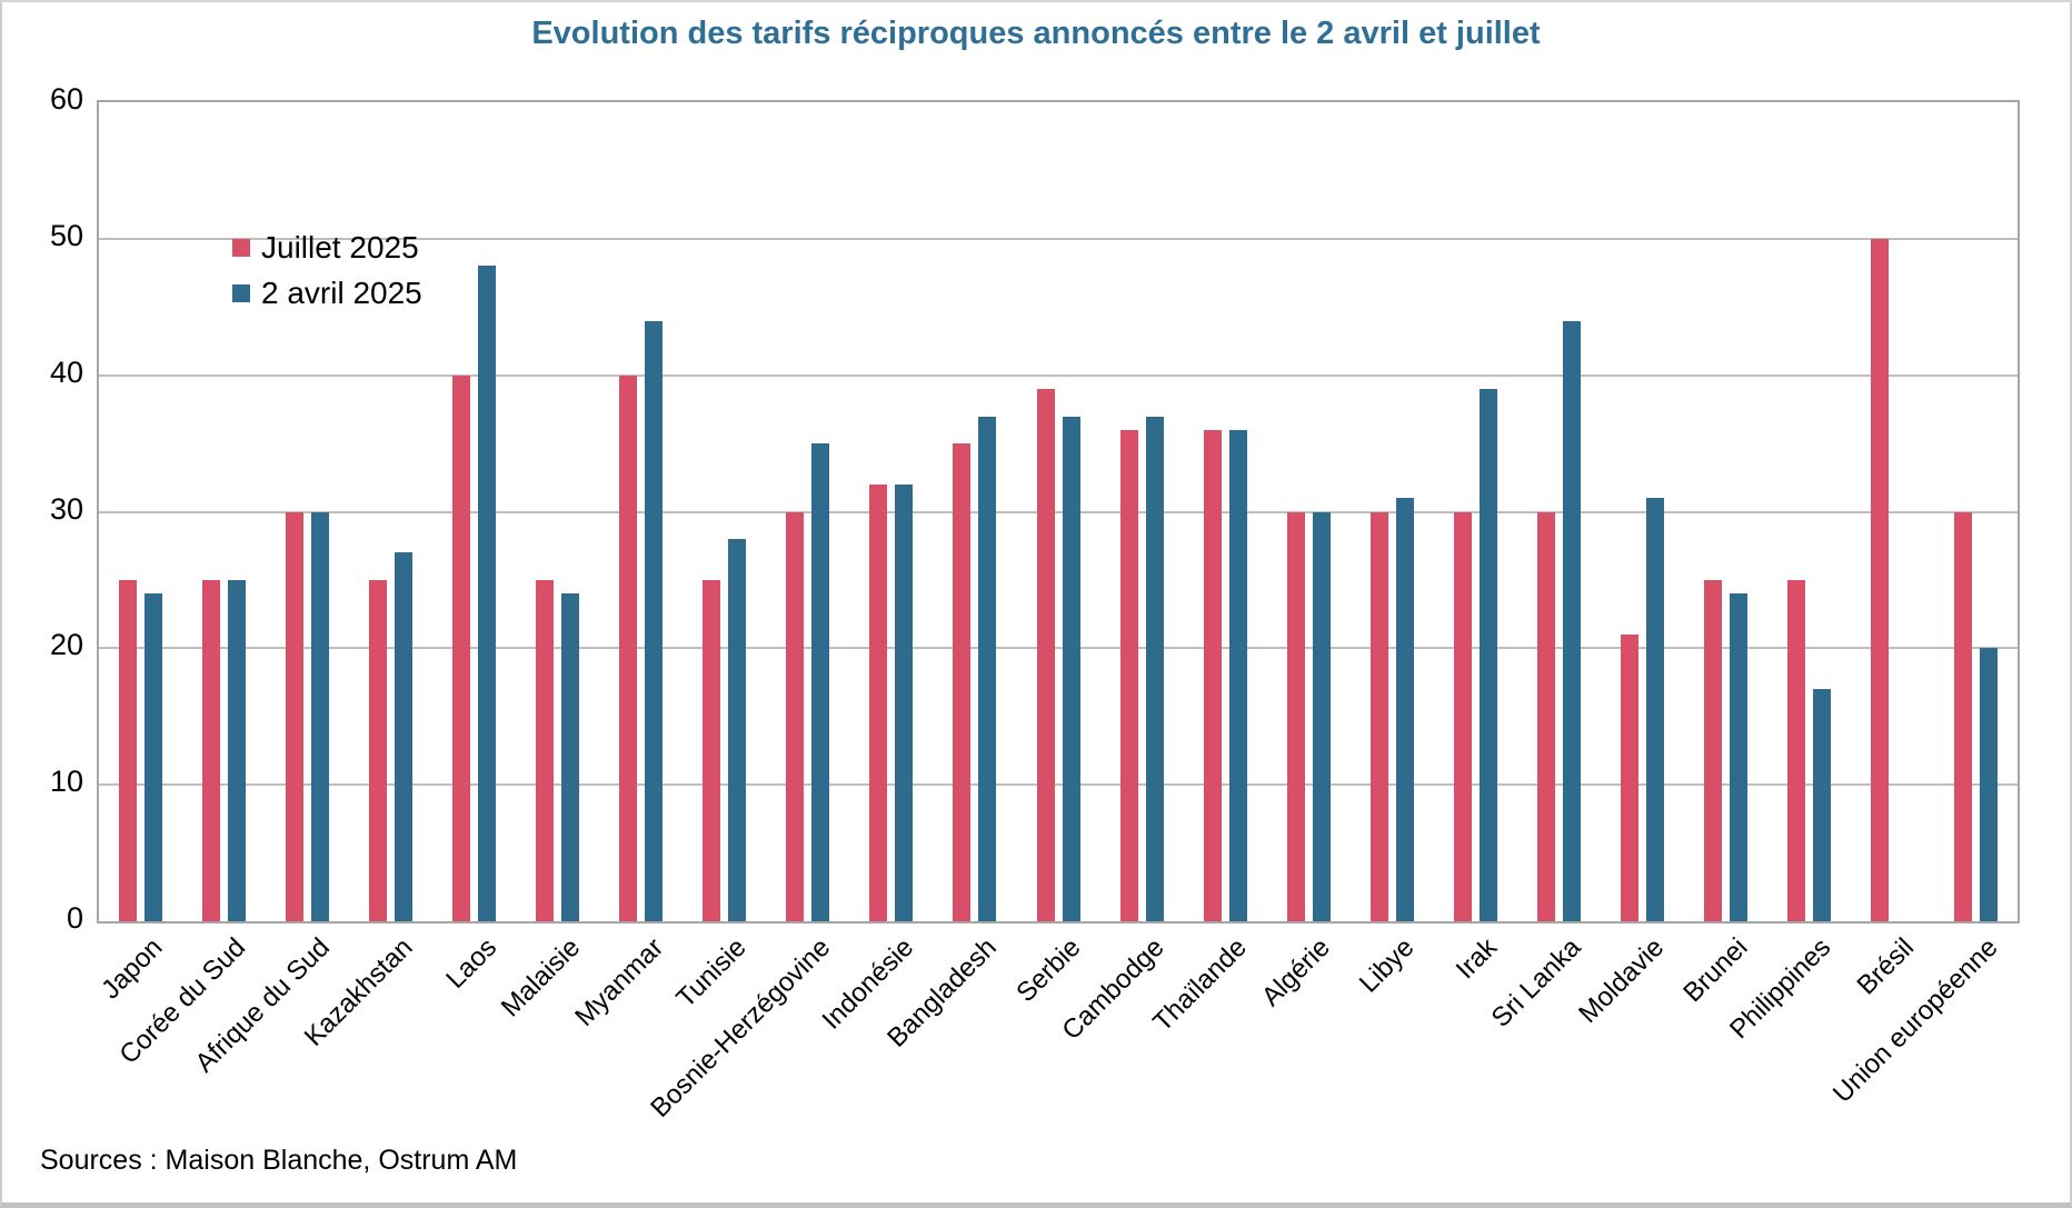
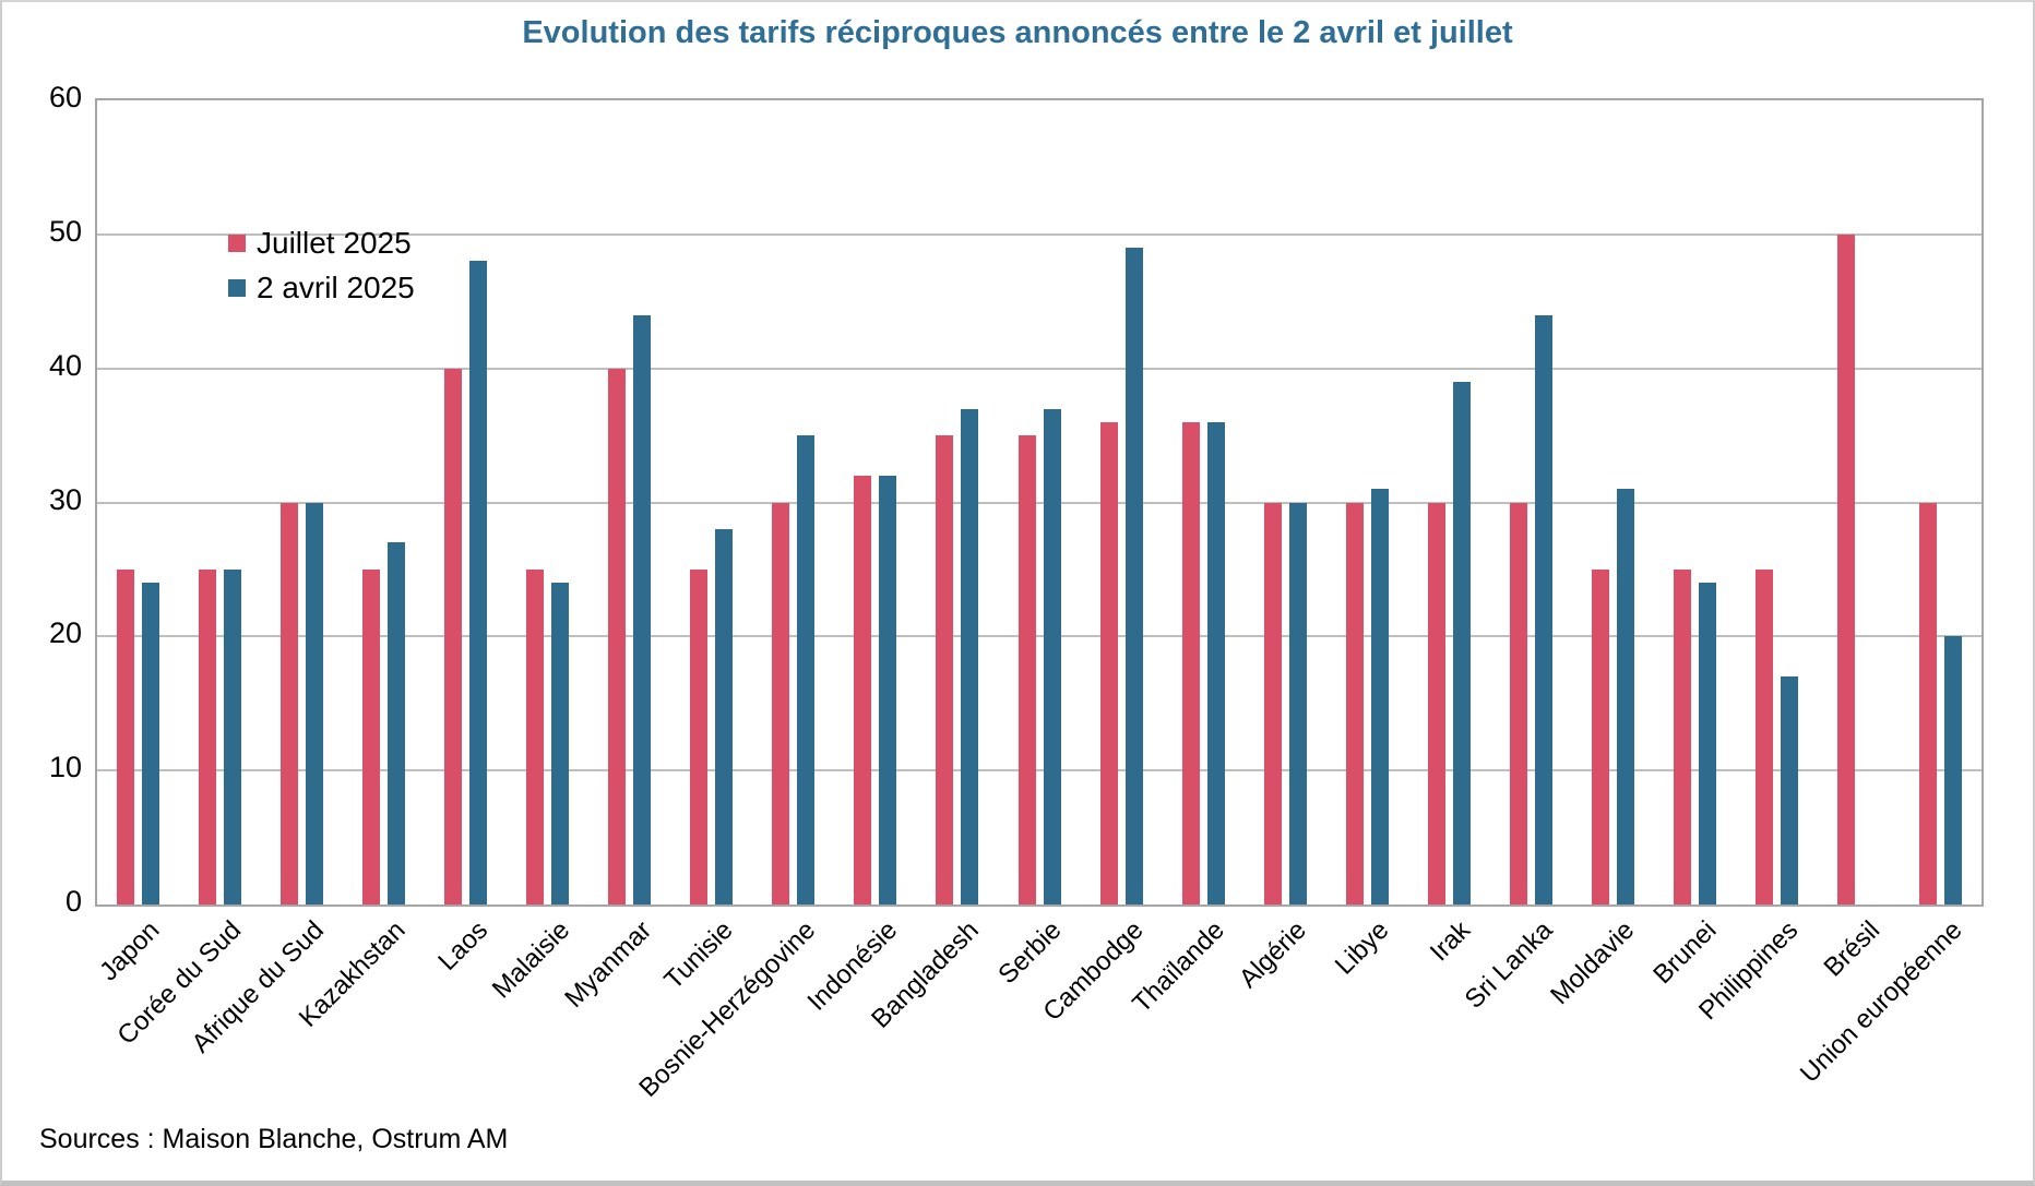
Juillet 2025/Serbie: 39 -> 35
2 avril 2025/Cambodge: 37 -> 49
Juillet 2025/Moldavie: 21 -> 25
